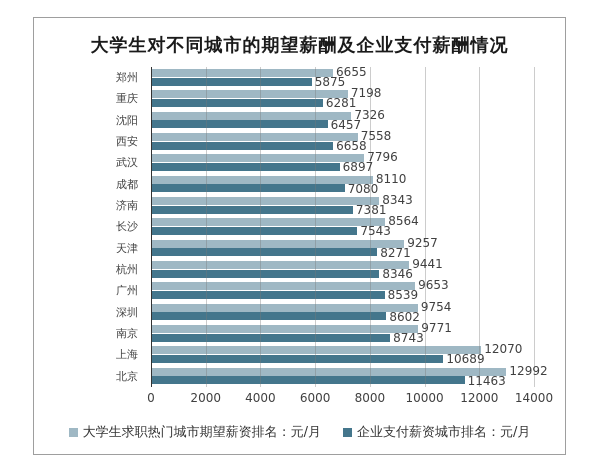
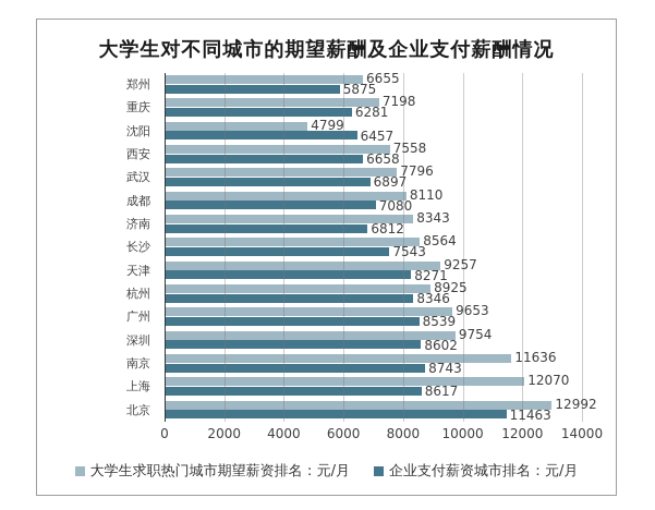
大学生求职热门城市期望薪资排名：元/月/沈阳: 7326 -> 4799
企业支付薪资城市排名：元/月/济南: 7381 -> 6812
大学生求职热门城市期望薪资排名：元/月/杭州: 9441 -> 8925
大学生求职热门城市期望薪资排名：元/月/南京: 9771 -> 11636
企业支付薪资城市排名：元/月/上海: 10689 -> 8617
